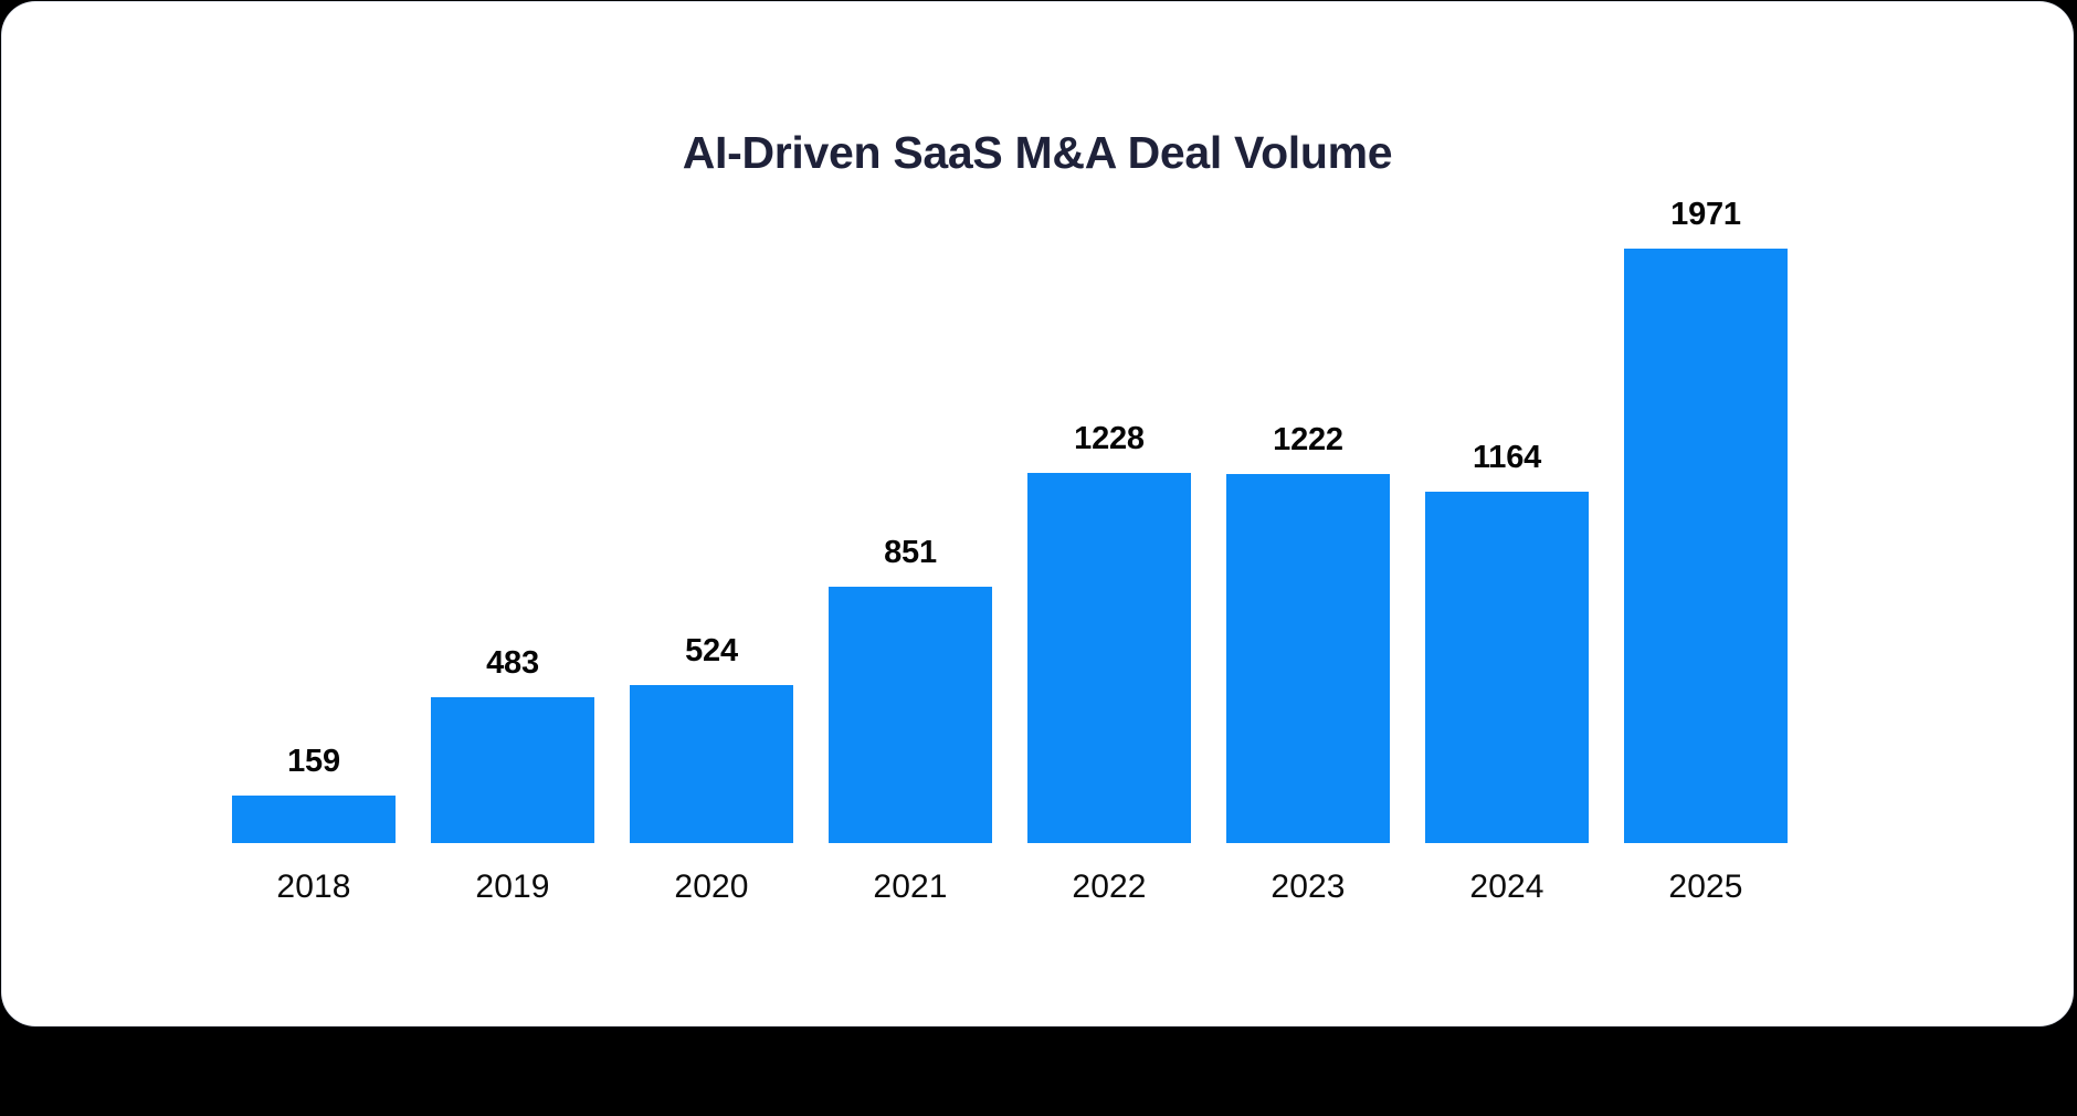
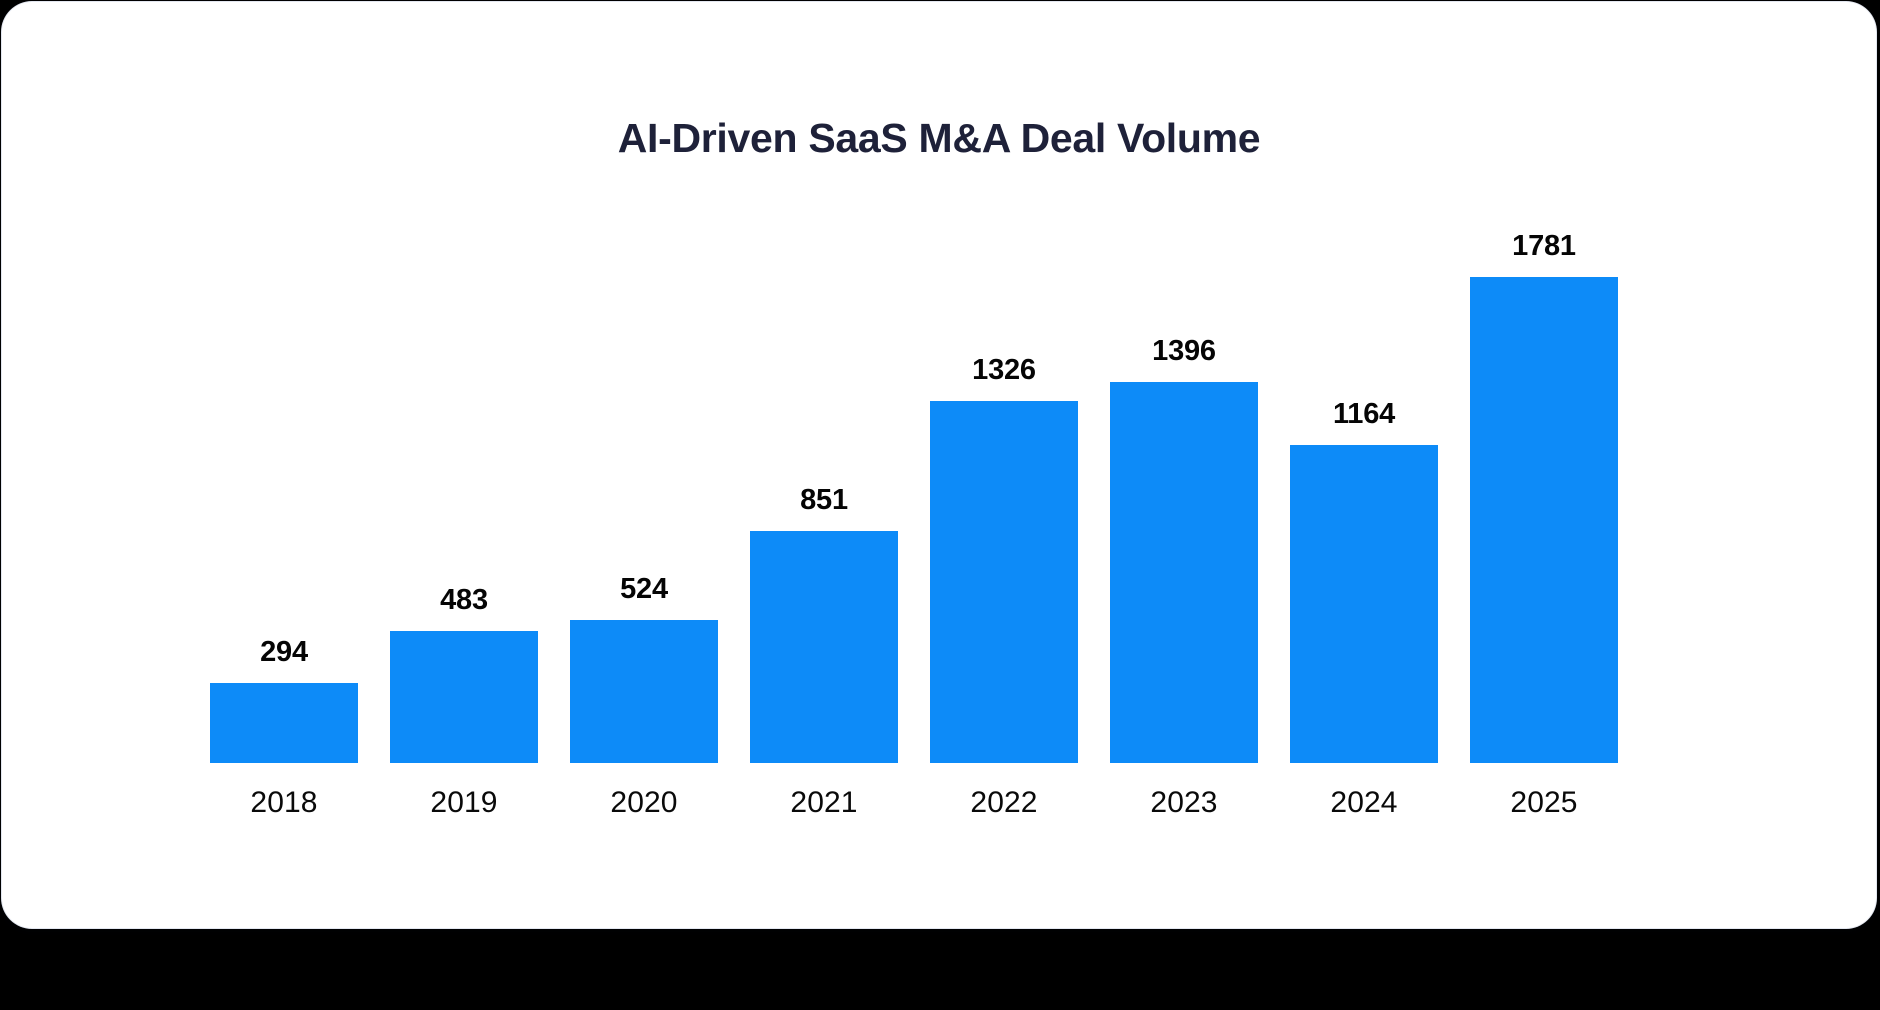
2018: 159 -> 294
2022: 1228 -> 1326
2023: 1222 -> 1396
2025: 1971 -> 1781
